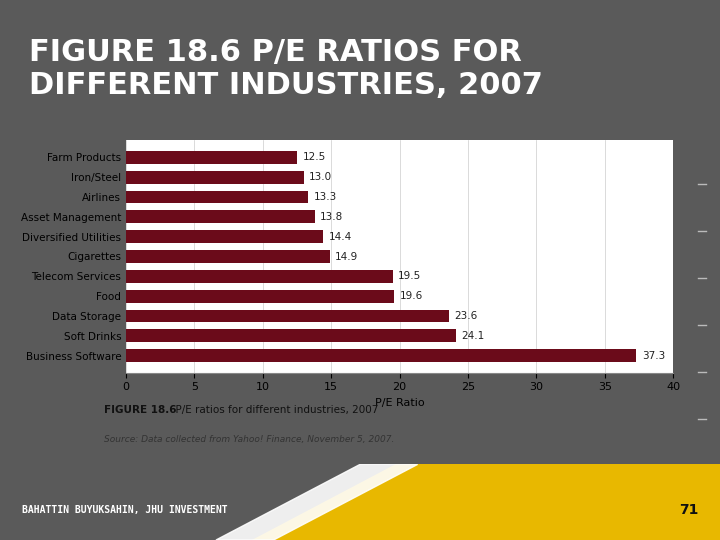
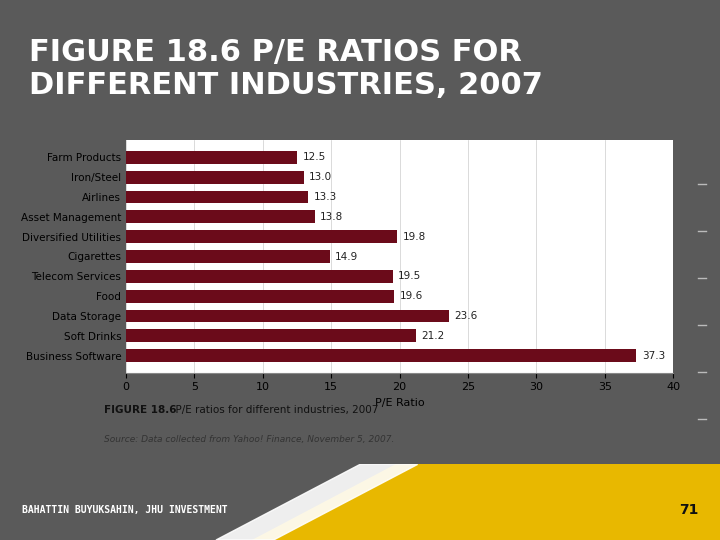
Diversified Utilities: 14.4 -> 19.8
Soft Drinks: 24.1 -> 21.2
